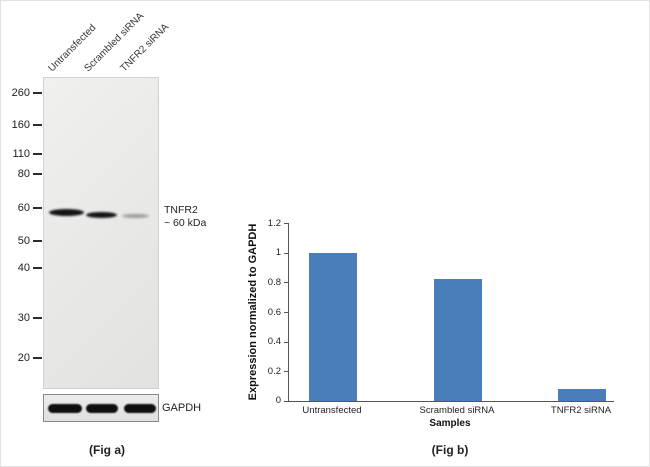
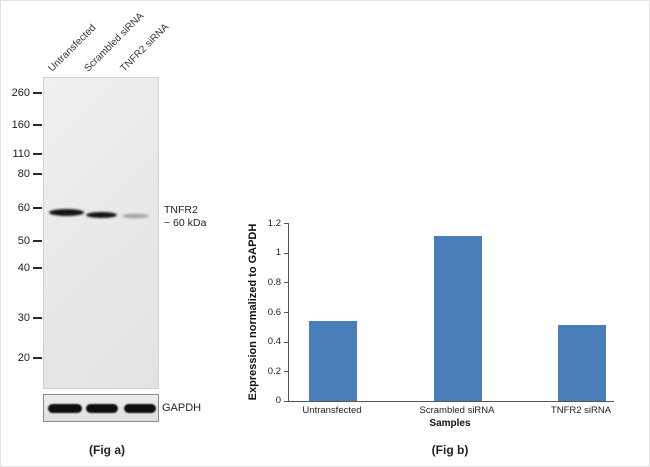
Untransfected: 1.00 -> 0.54
Scrambled siRNA: 0.82 -> 1.11
TNFR2 siRNA: 0.08 -> 0.51
